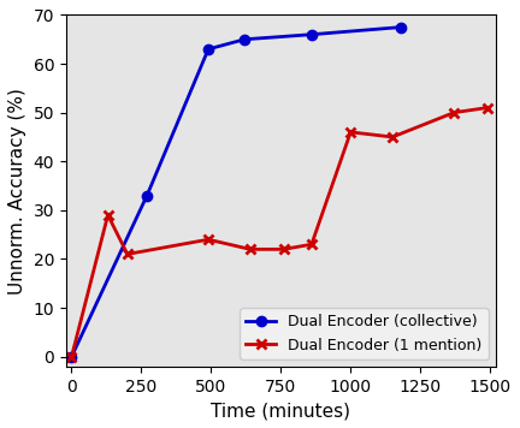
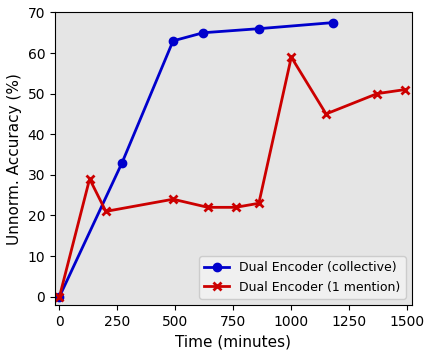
Dual Encoder (1 mention)/1000: 46 -> 59
